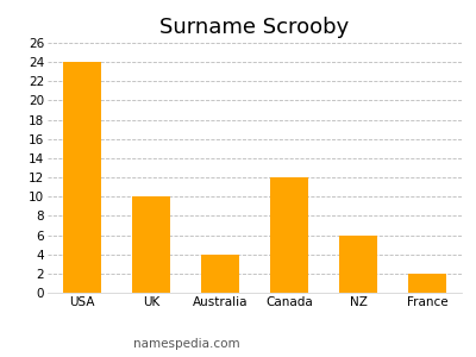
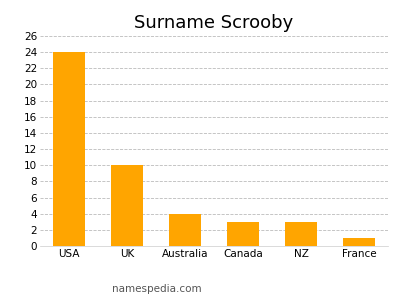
Canada: 12 -> 3
NZ: 6 -> 3
France: 2 -> 1
